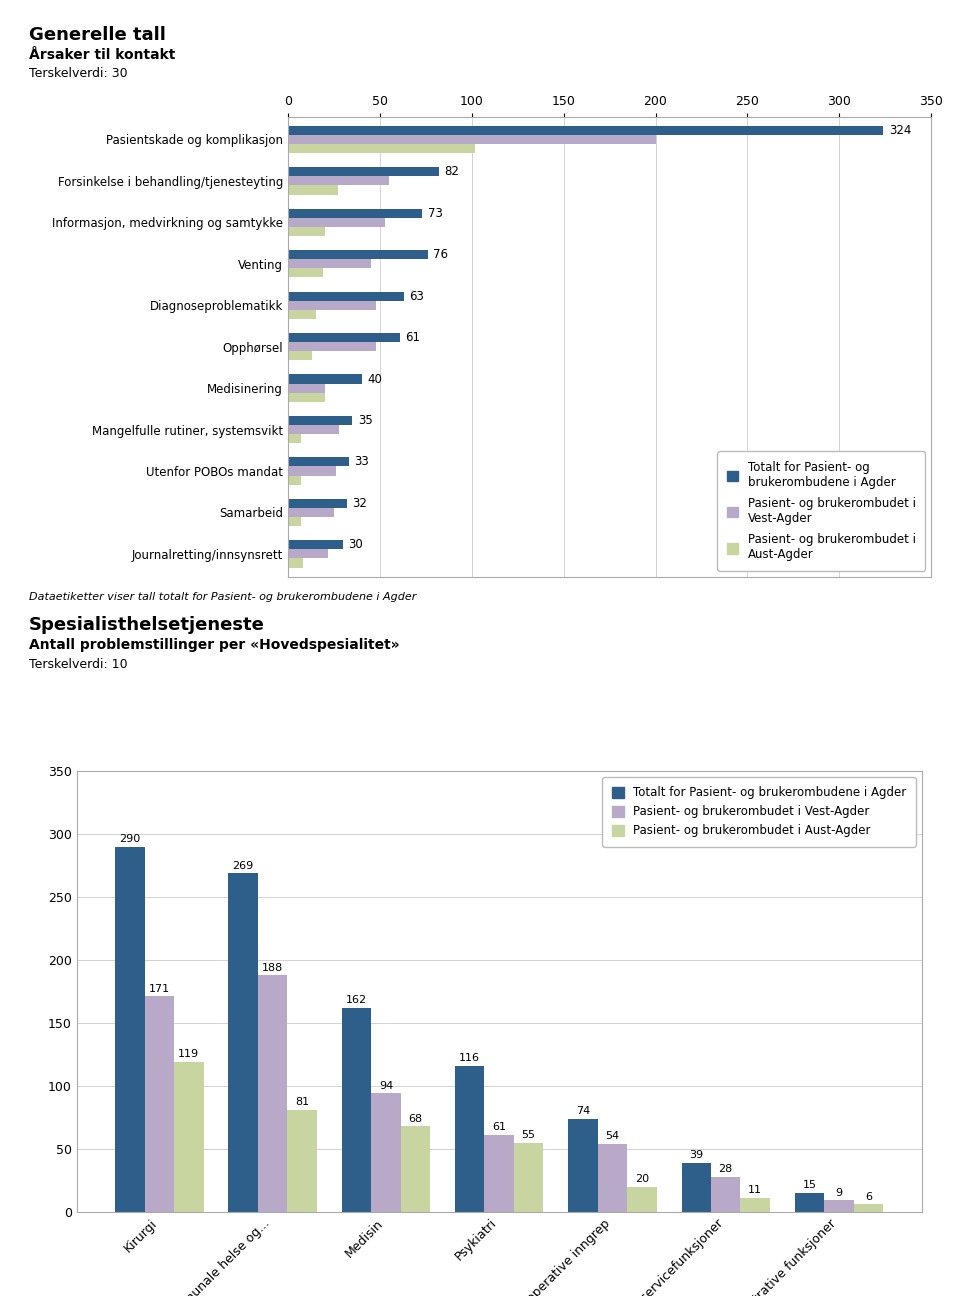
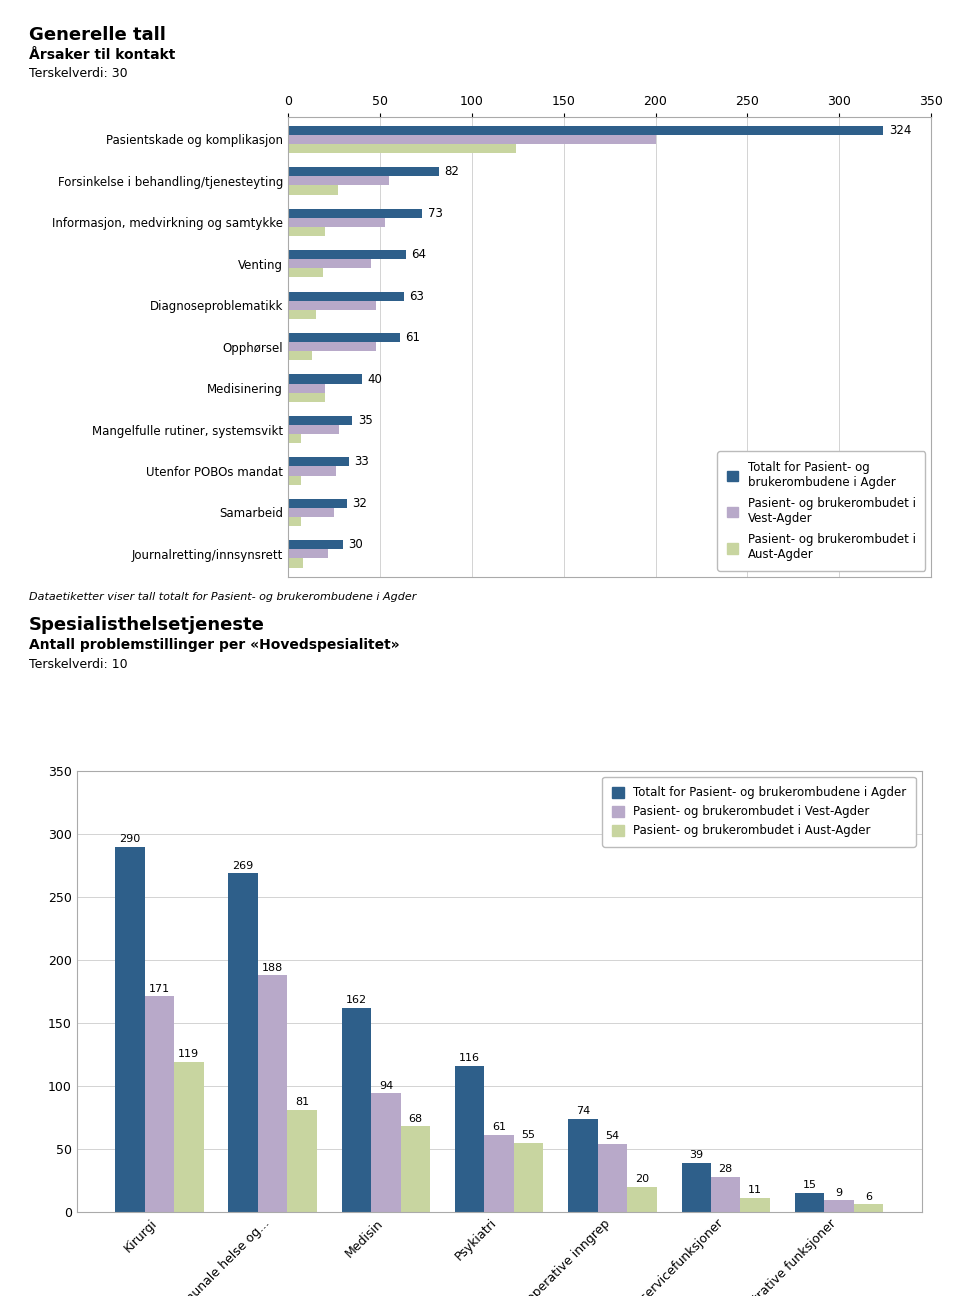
Pasient- og brukerombudet i Aust-Agder/Pasientskade og komplikasjon: 102 -> 124
Totalt for Pasient- og brukerombudene i Agder/Venting: 76 -> 64
